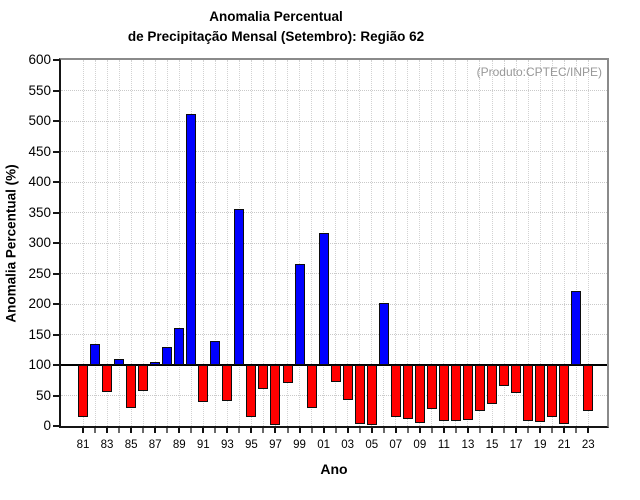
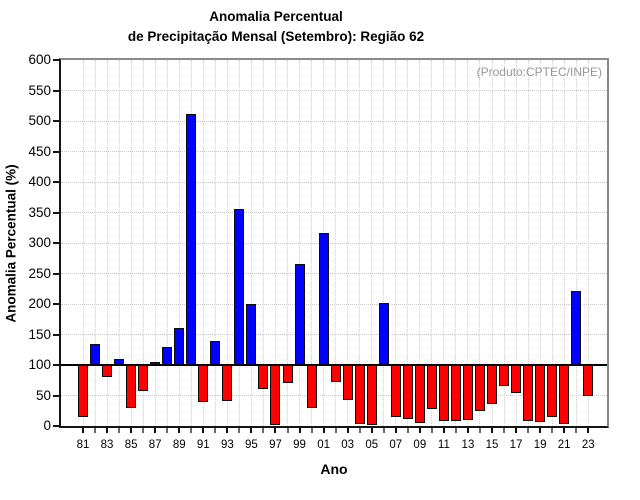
83: 60 -> 80
95: 20 -> 200
23: 20 -> 50
